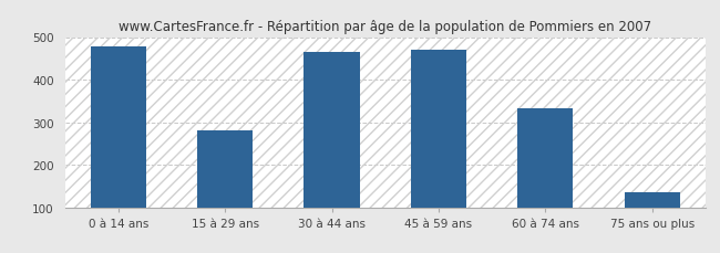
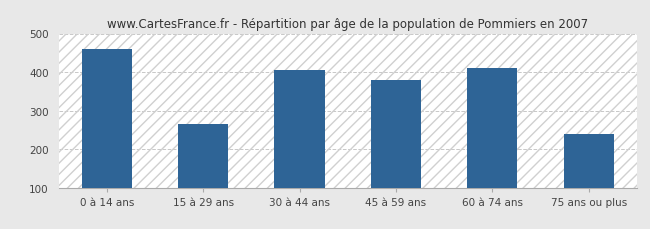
0 à 14 ans: 477 -> 460
15 à 29 ans: 281 -> 265
30 à 44 ans: 465 -> 405
45 à 59 ans: 469 -> 380
60 à 74 ans: 332 -> 410
75 ans ou plus: 136 -> 240
